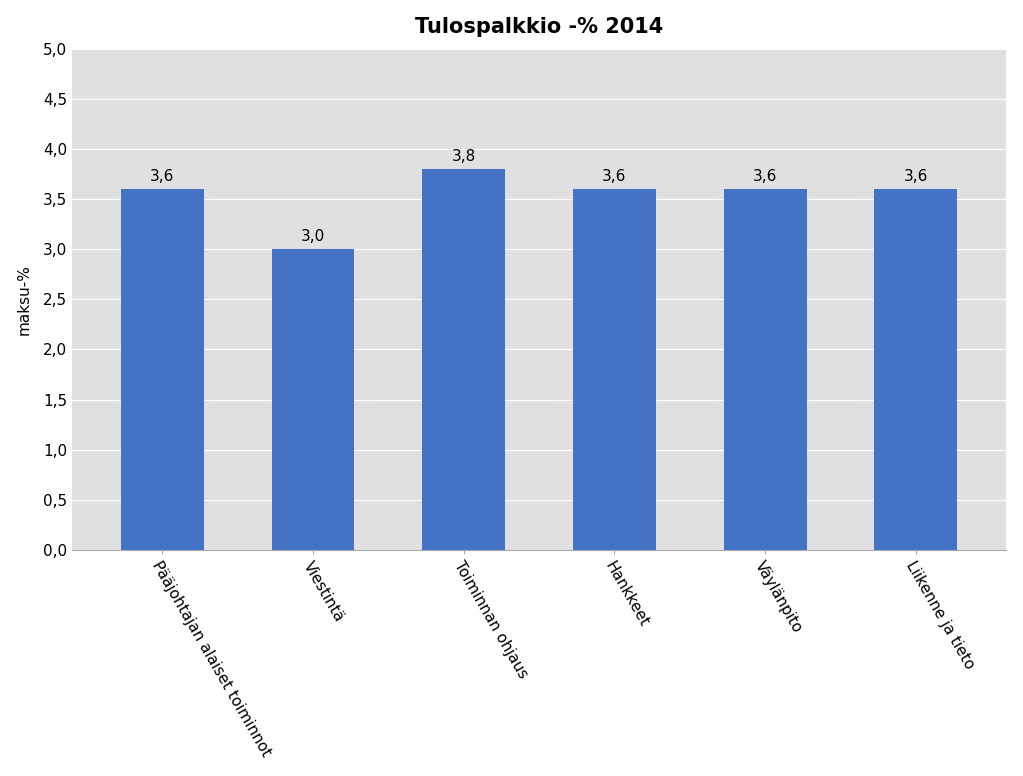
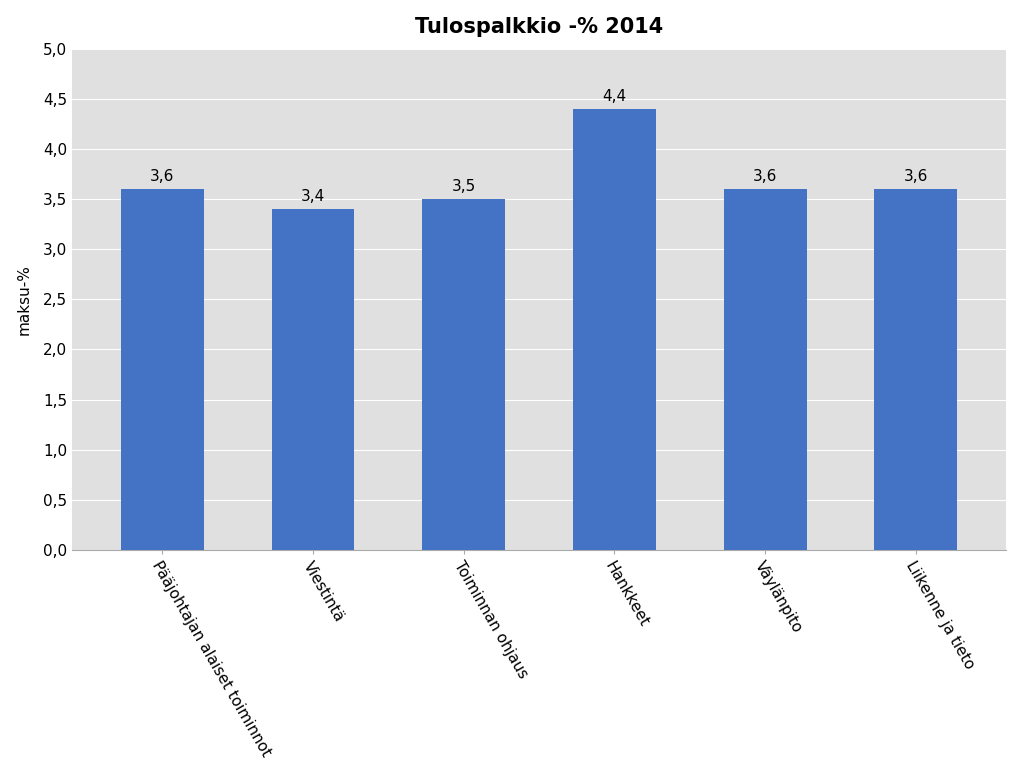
Viestintä: 3,0 -> 3,4
Toiminnan ohjaus: 3,8 -> 3,5
Hankkeet: 3,6 -> 4,4
